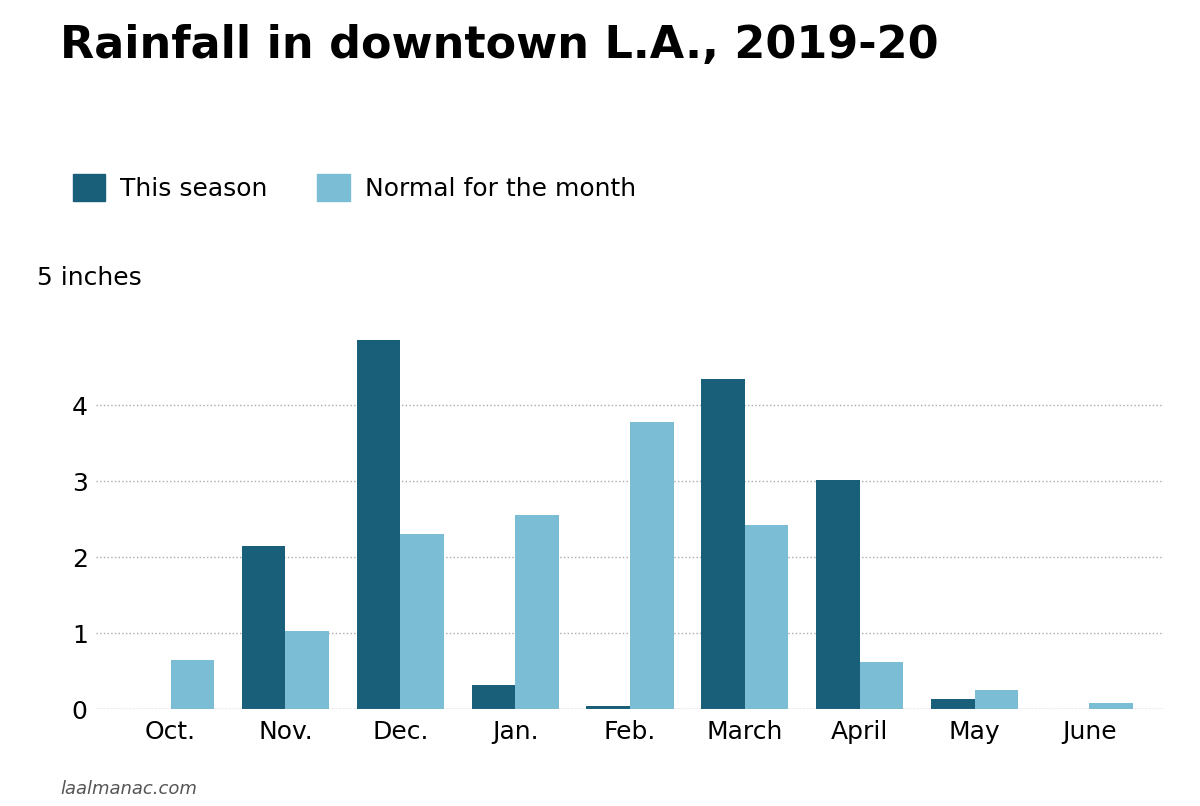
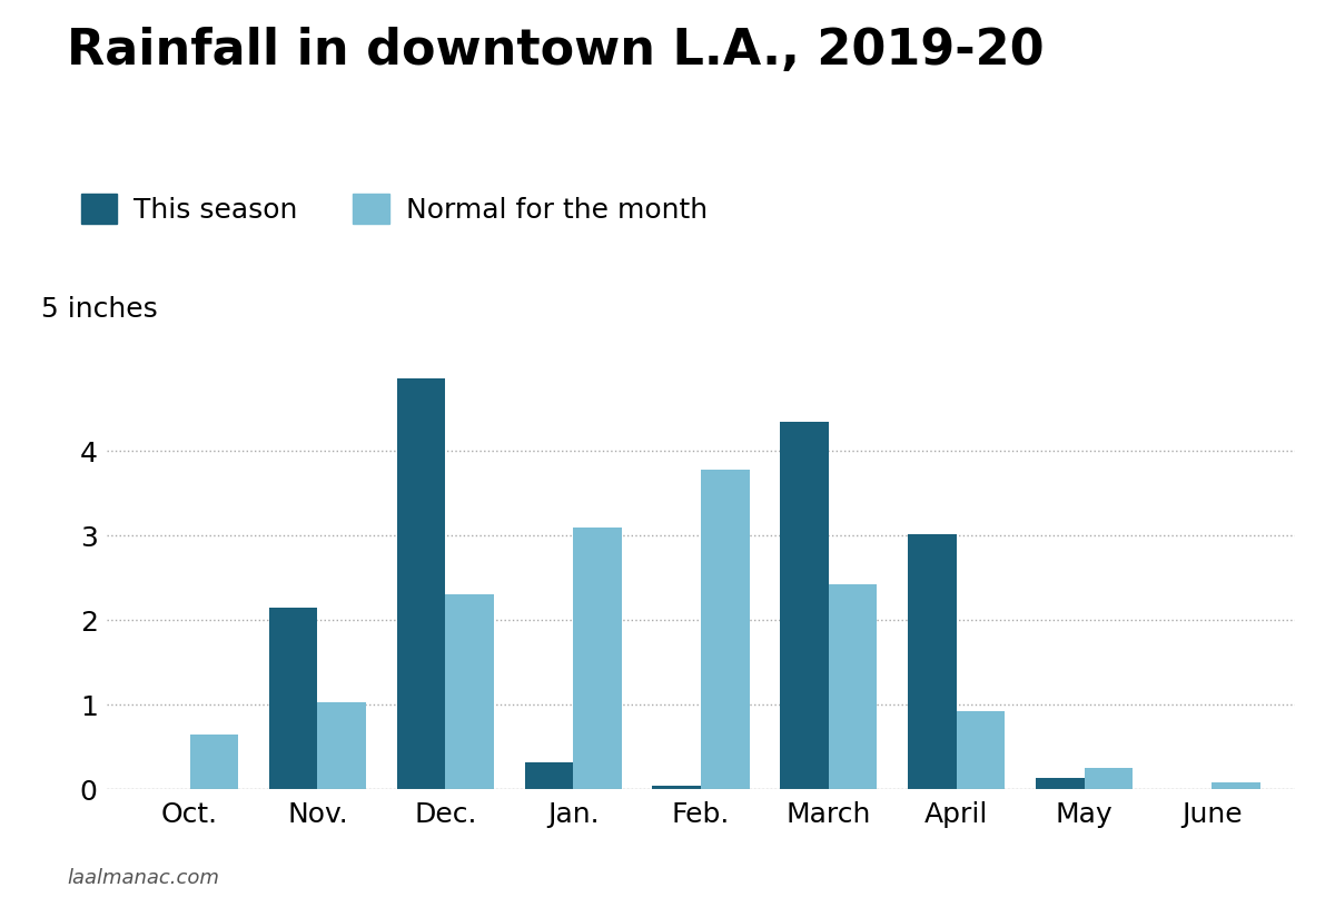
Normal for the month/Jan.: 2.56 -> 3.10
Normal for the month/April: 0.62 -> 0.93
